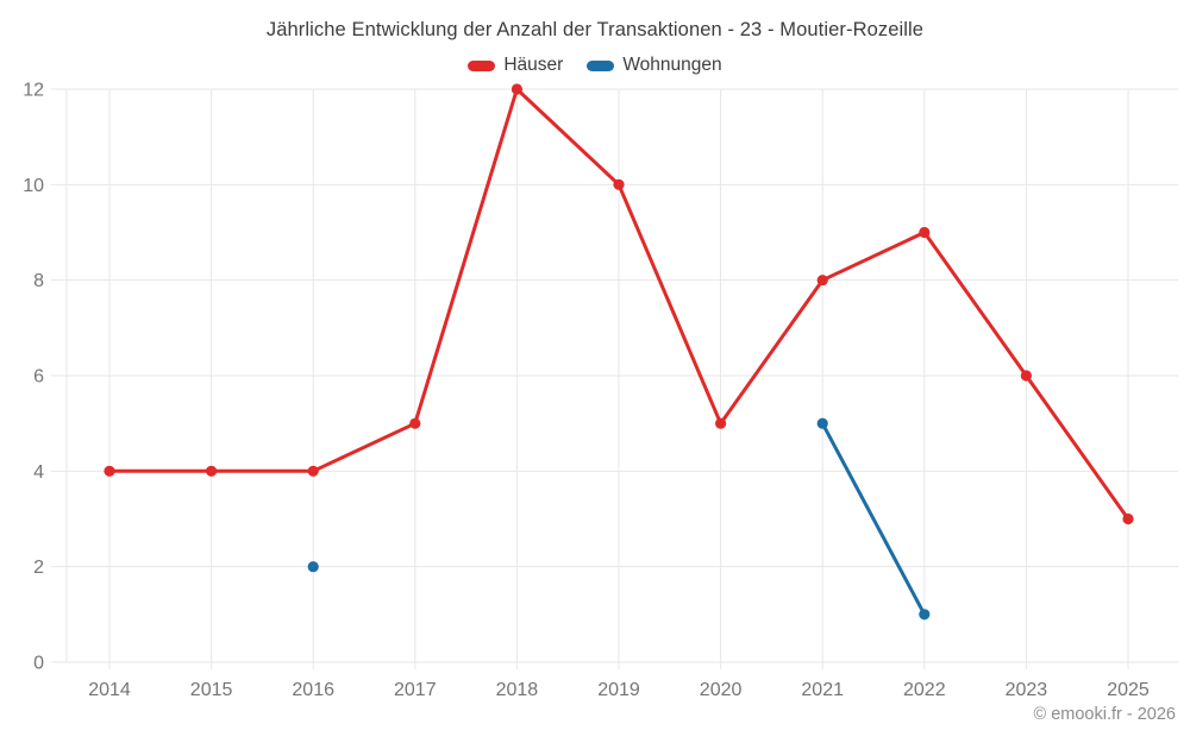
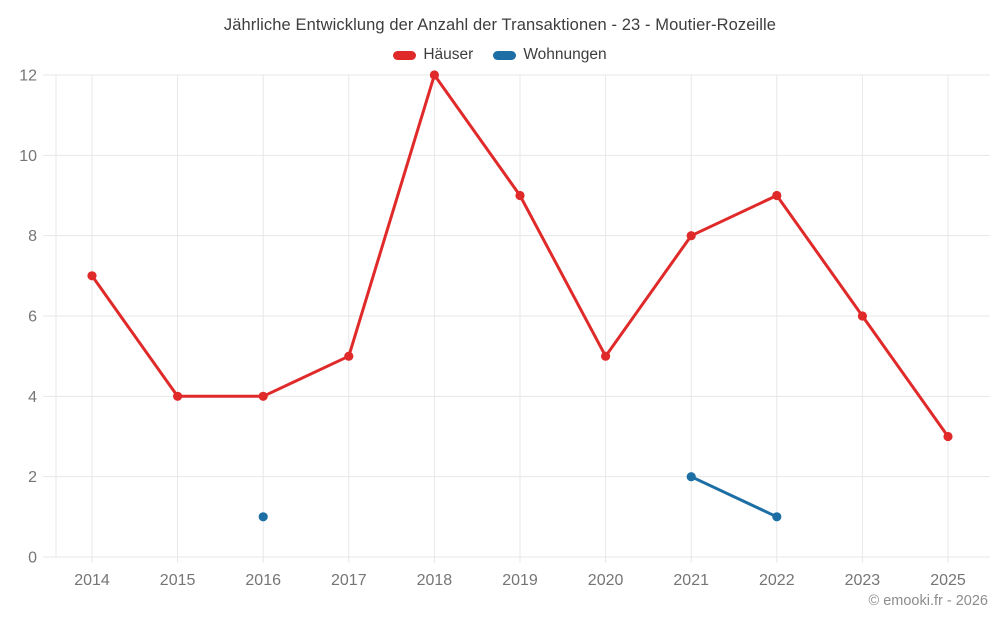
Häuser/2014: 4 -> 7
Wohnungen/2016: 2 -> 1
Häuser/2019: 10 -> 9
Wohnungen/2021: 5 -> 2
